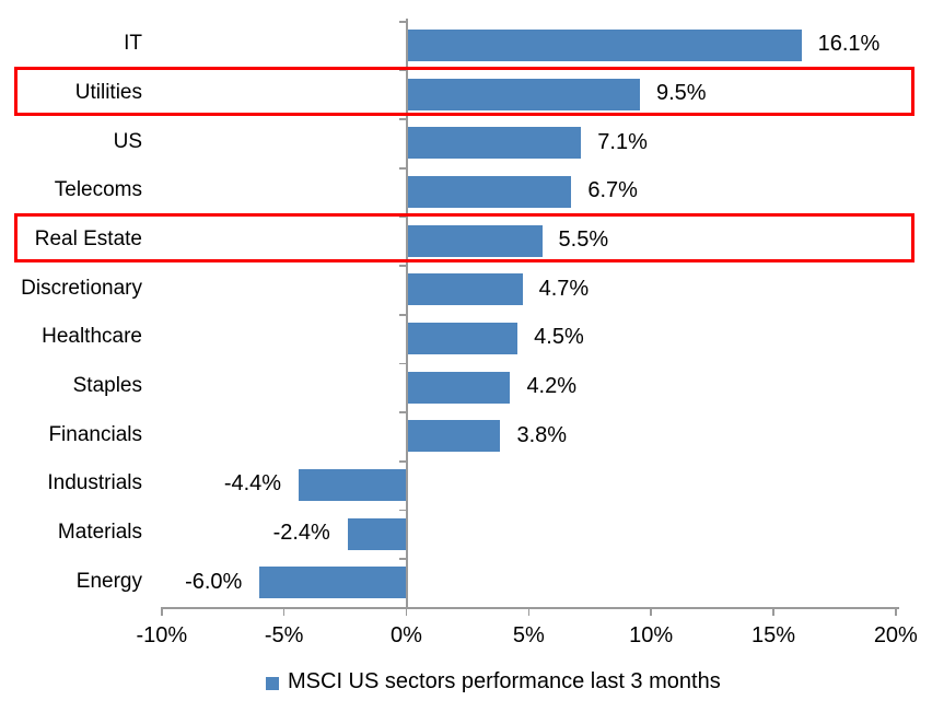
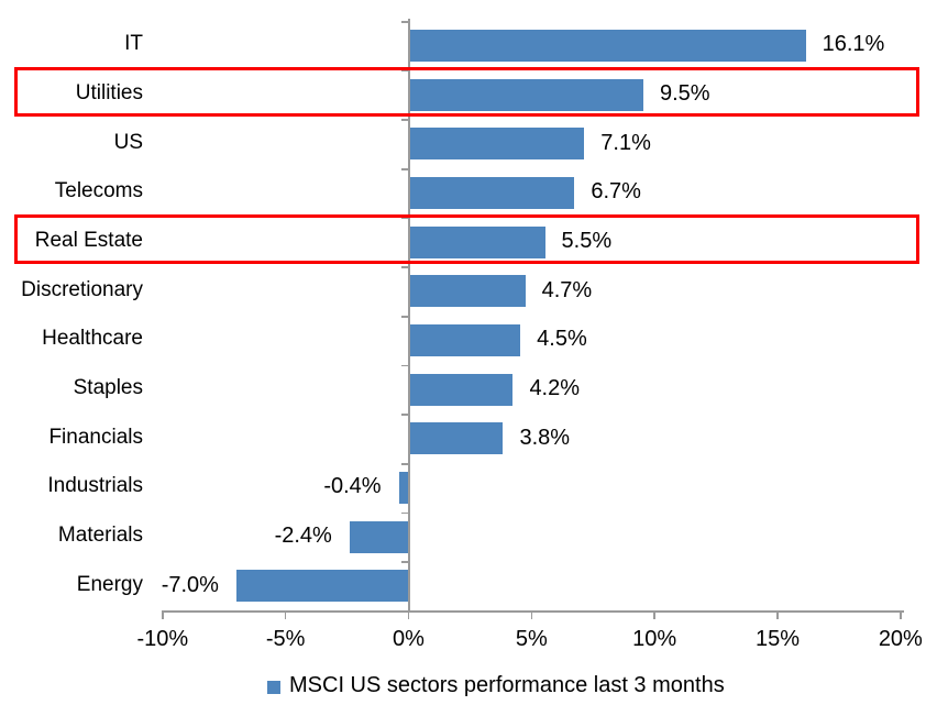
Industrials: -4.4% -> -0.4%
Energy: -6.0% -> -7.0%
